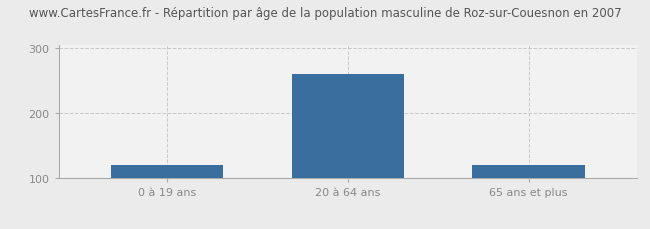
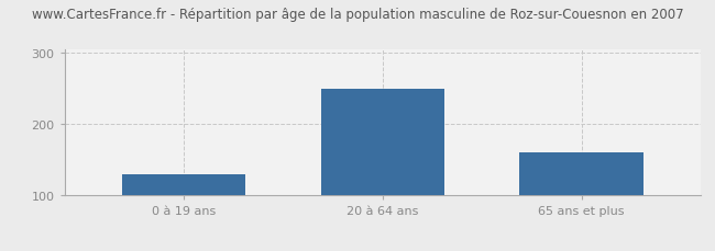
0 à 19 ans: 120 -> 130
20 à 64 ans: 260 -> 250
65 ans et plus: 120 -> 160
